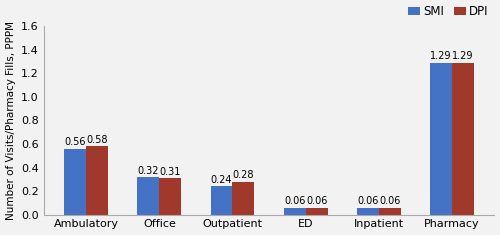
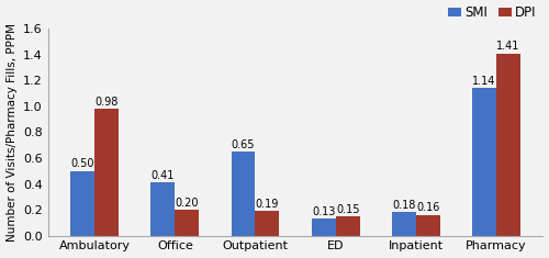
SMI/Ambulatory: 0.56 -> 0.50
DPI/Ambulatory: 0.58 -> 0.98
SMI/Office: 0.32 -> 0.41
DPI/Office: 0.31 -> 0.20
SMI/Outpatient: 0.24 -> 0.65
DPI/Outpatient: 0.28 -> 0.19
SMI/ED: 0.06 -> 0.13
DPI/ED: 0.06 -> 0.15
SMI/Inpatient: 0.06 -> 0.18
DPI/Inpatient: 0.06 -> 0.16
SMI/Pharmacy: 1.29 -> 1.14
DPI/Pharmacy: 1.29 -> 1.41
